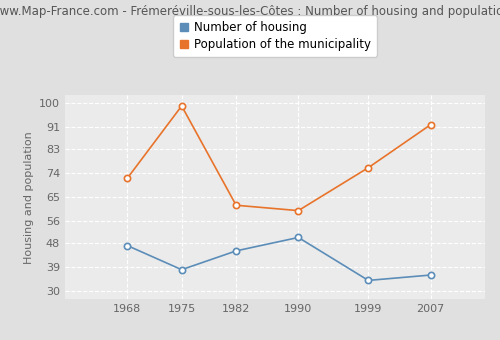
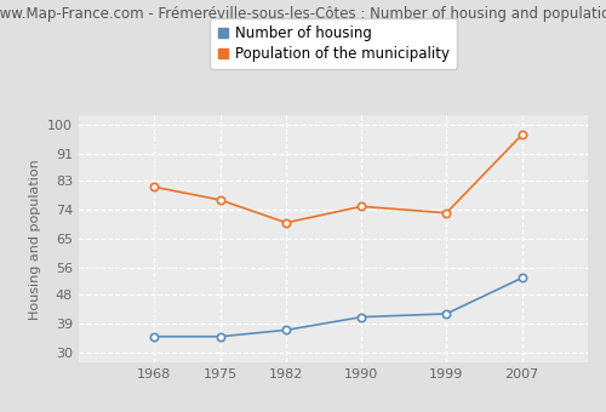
Number of housing/1968: 47 -> 35
Population of the municipality/1968: 72 -> 81
Number of housing/1975: 38 -> 35
Population of the municipality/1975: 99 -> 77
Number of housing/1982: 45 -> 37
Population of the municipality/1982: 62 -> 70
Number of housing/1990: 50 -> 41
Population of the municipality/1990: 60 -> 75
Number of housing/1999: 34 -> 42
Population of the municipality/1999: 76 -> 73
Number of housing/2007: 36 -> 53
Population of the municipality/2007: 92 -> 97
